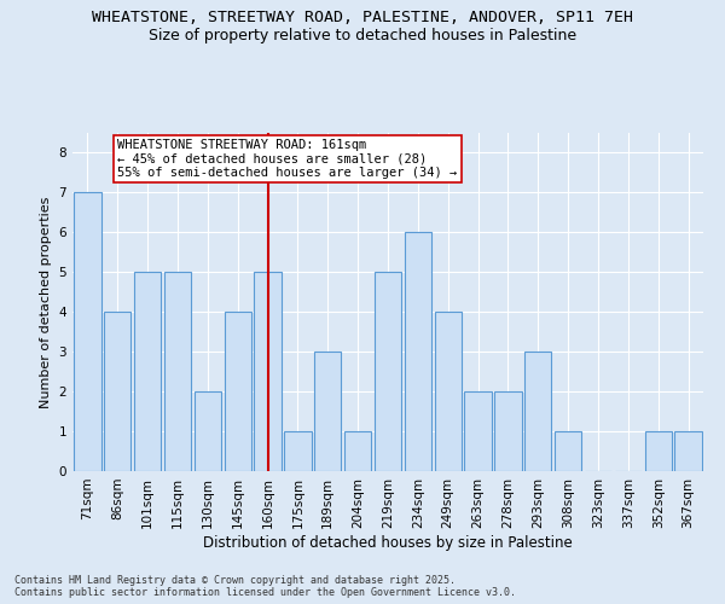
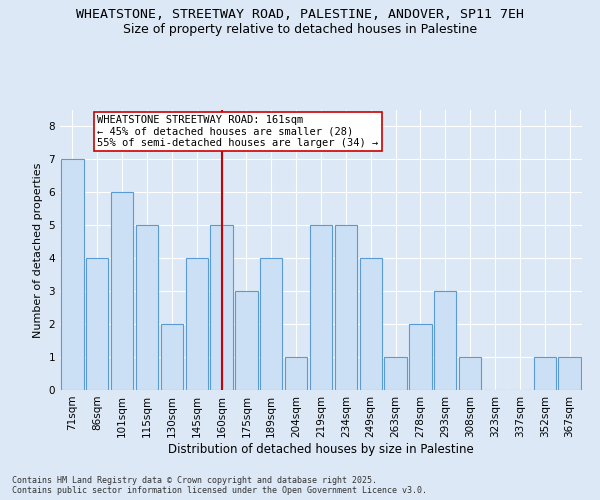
101sqm: 5 -> 6
175sqm: 1 -> 3
189sqm: 3 -> 4
234sqm: 6 -> 5
263sqm: 2 -> 1
